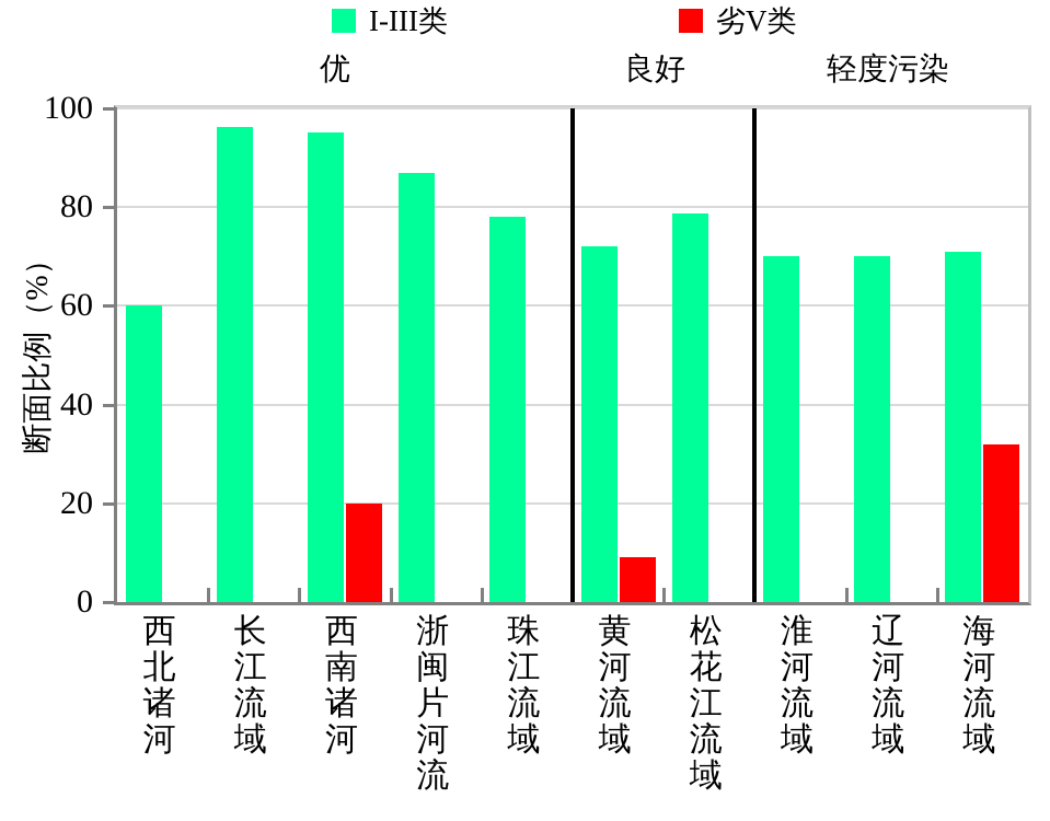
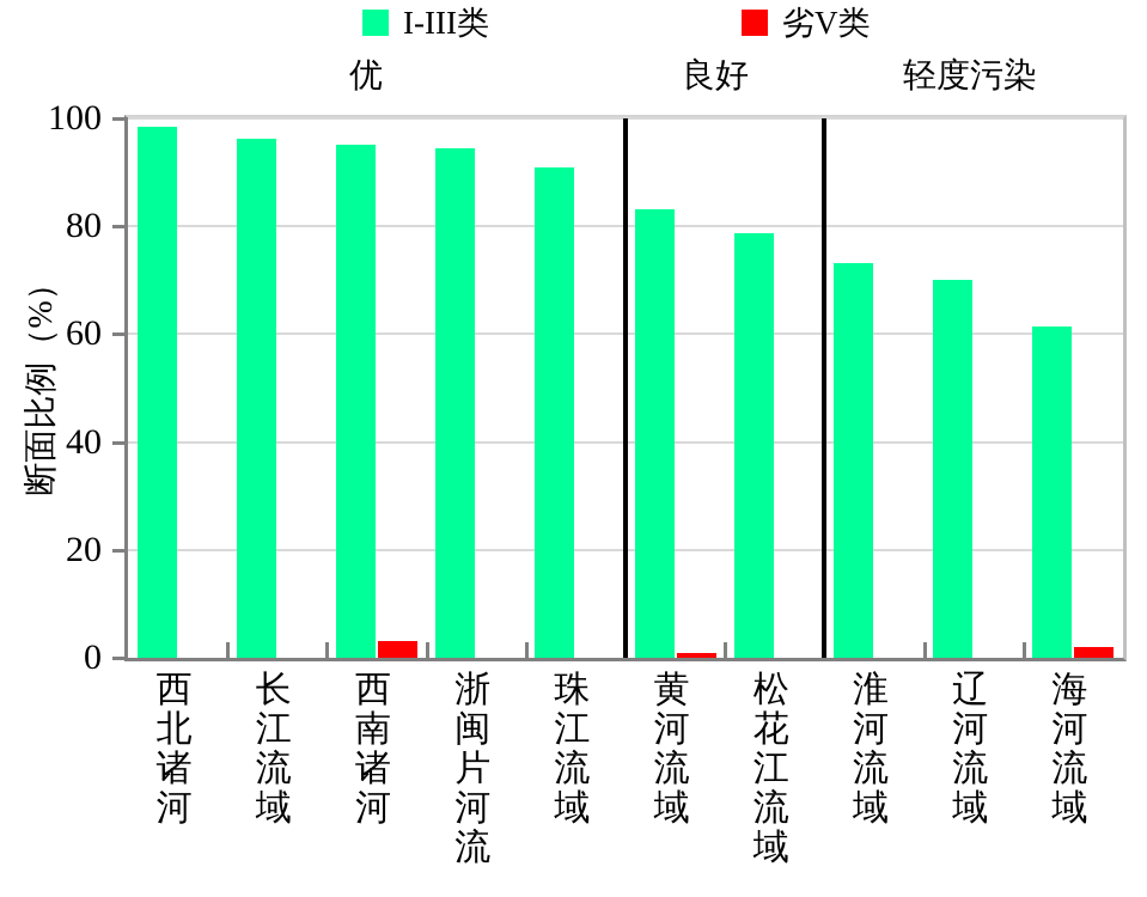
I-III类/西北诸河: 60 -> 98
劣V类/西南诸河: 20 -> 3
I-III类/浙闽片河流: 87 -> 94
I-III类/珠江流域: 78 -> 91
I-III类/黄河流域: 72 -> 83
劣V类/黄河流域: 9 -> 1
I-III类/淮河流域: 70 -> 73
I-III类/海河流域: 71 -> 61
劣V类/海河流域: 32 -> 2
